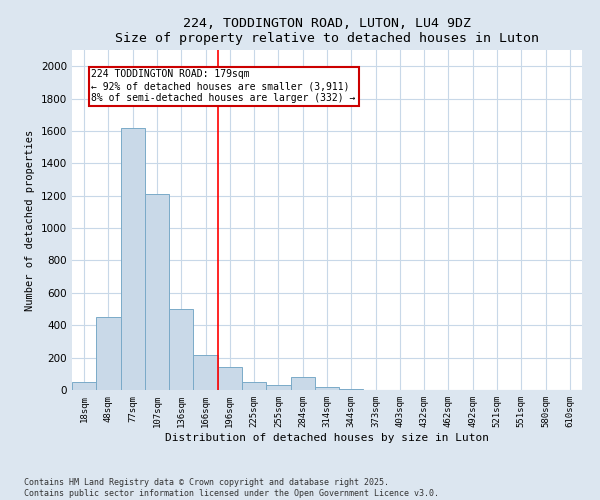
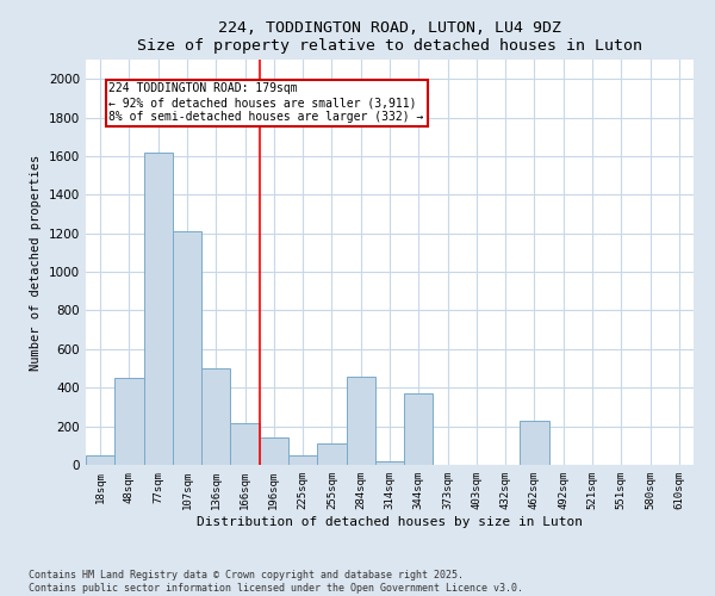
255sqm: 30 -> 110
284sqm: 80 -> 460
344sqm: 0 -> 370
462sqm: 0 -> 230
